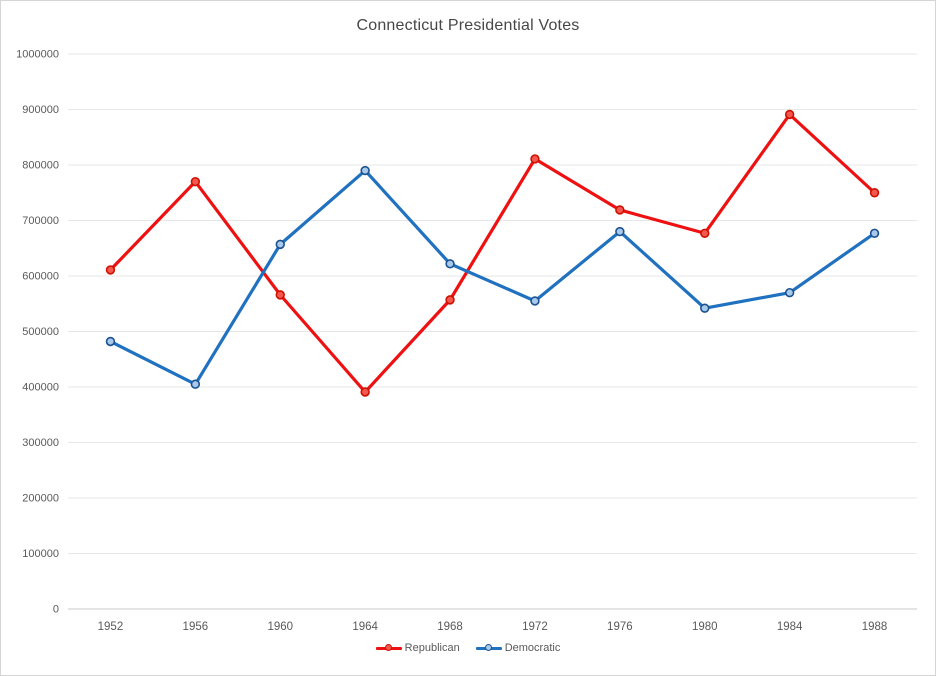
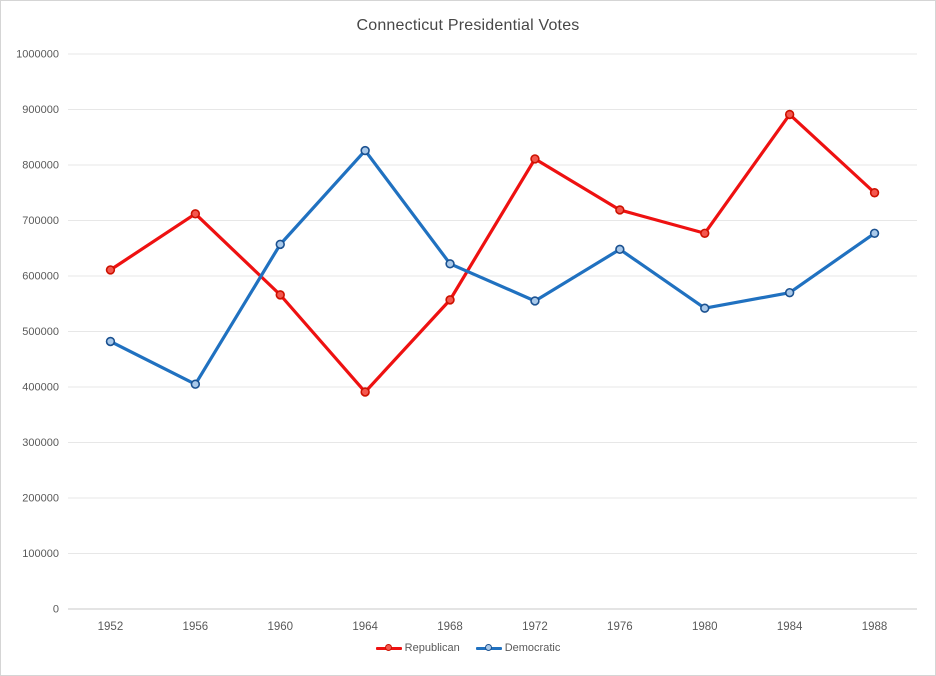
Republican/1956: 770000 -> 710000
Democratic/1964: 790000 -> 830000
Democratic/1976: 680000 -> 650000
